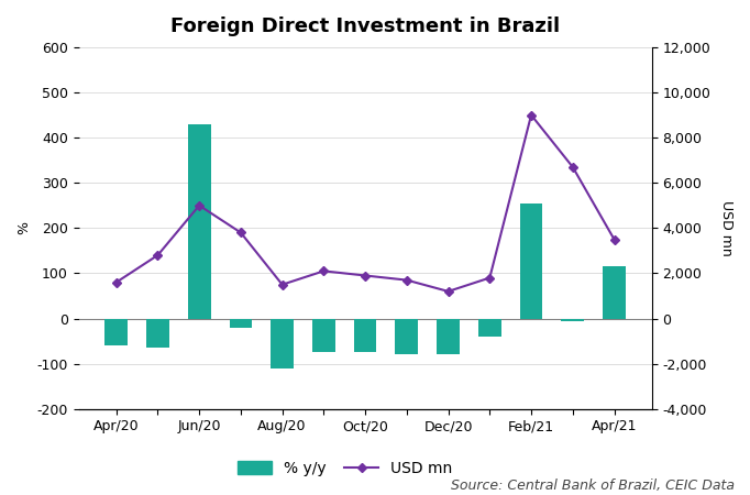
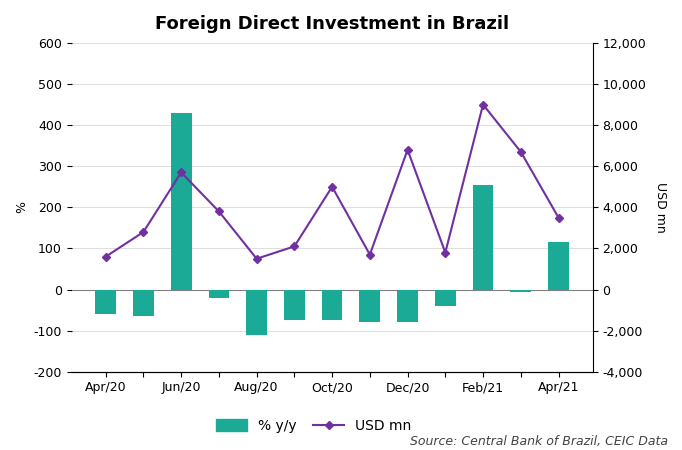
USD mn/Jun/20: 5,000 -> 5,700
USD mn/Oct/20: 1,900 -> 5,000
USD mn/Dec/20: 1,200 -> 6,800
